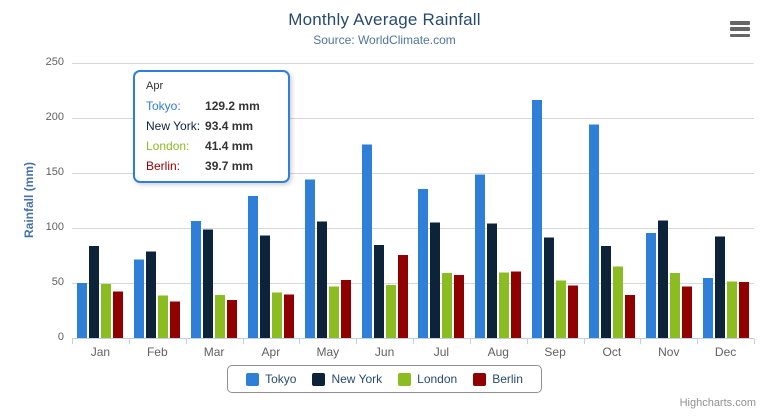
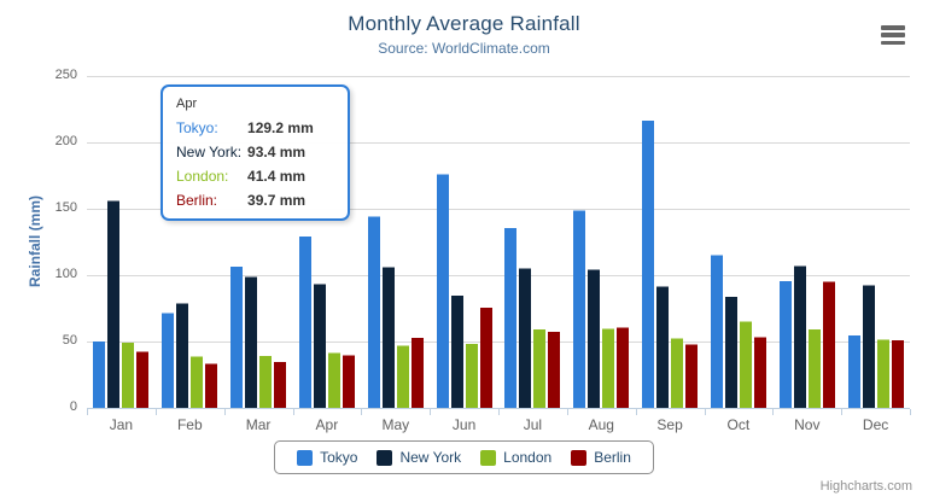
New York/Jan: 84 -> 156
Tokyo/Oct: 194 -> 115
Berlin/Oct: 39 -> 53
Berlin/Nov: 47 -> 95
